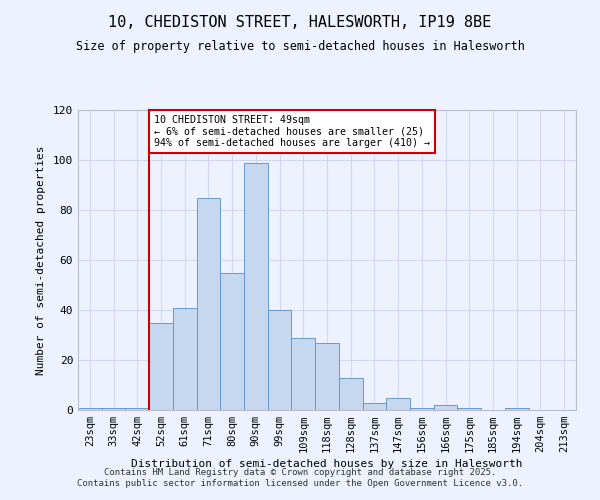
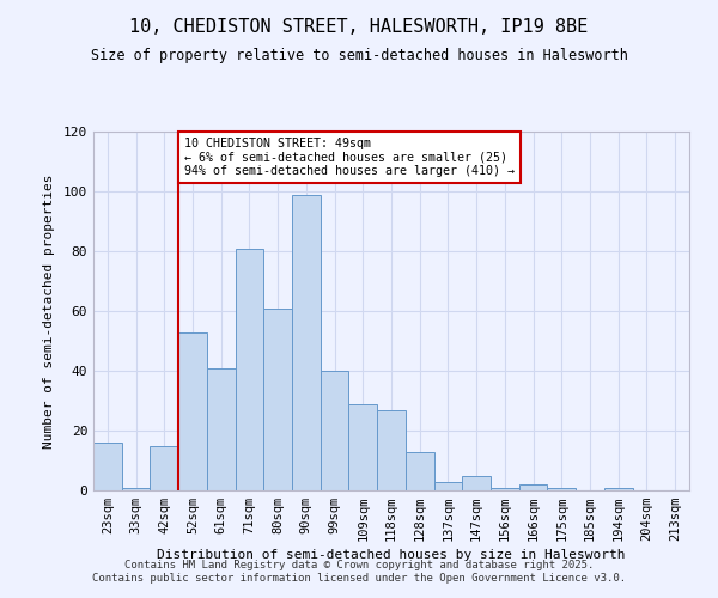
23sqm: 1 -> 16
42sqm: 1 -> 15
52sqm: 35 -> 53
71sqm: 85 -> 81
80sqm: 55 -> 61
